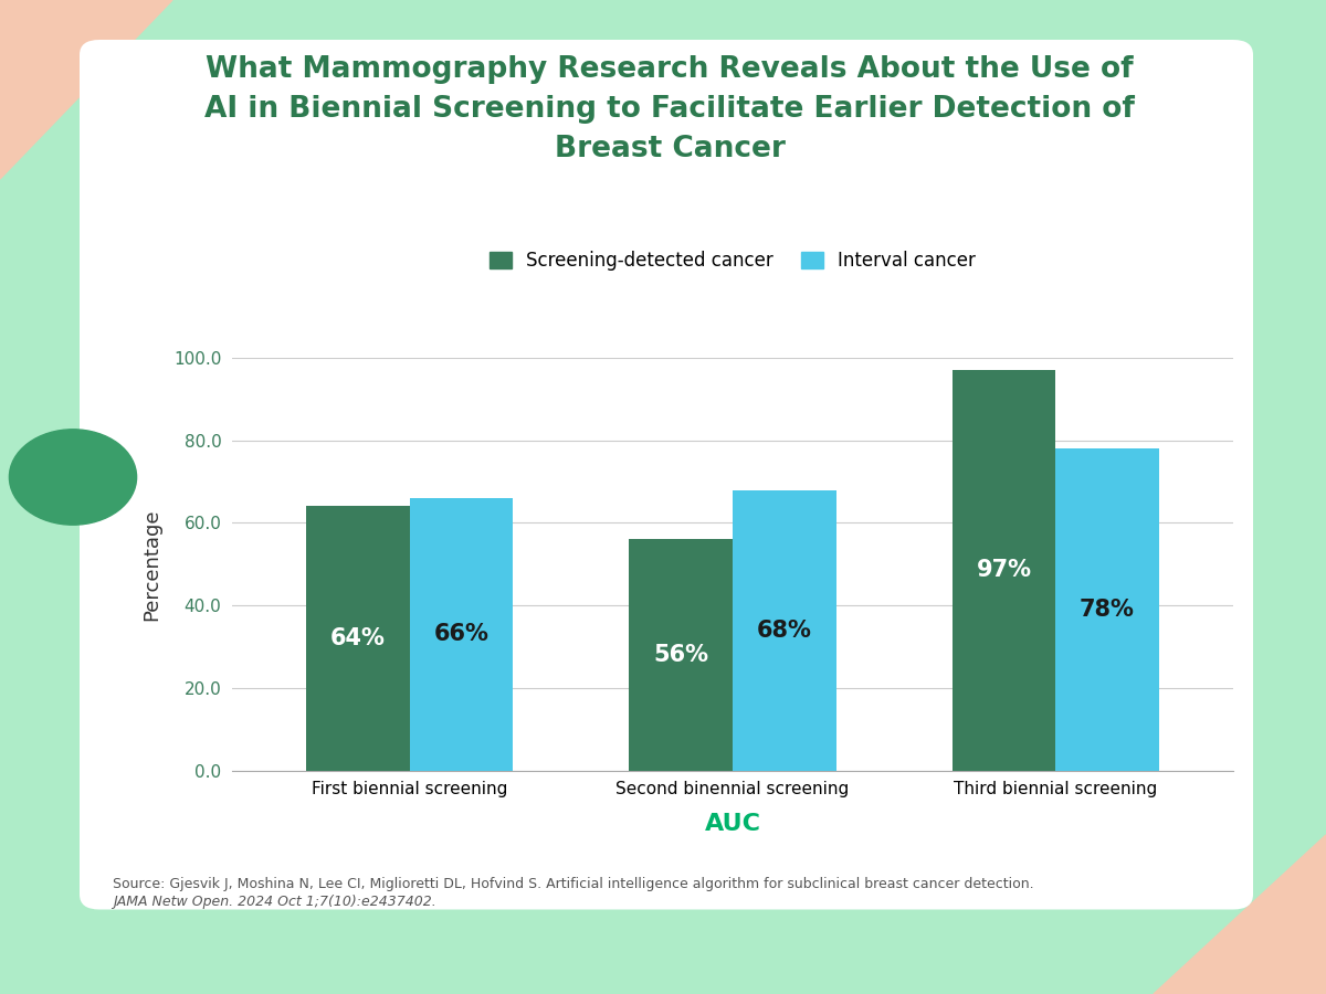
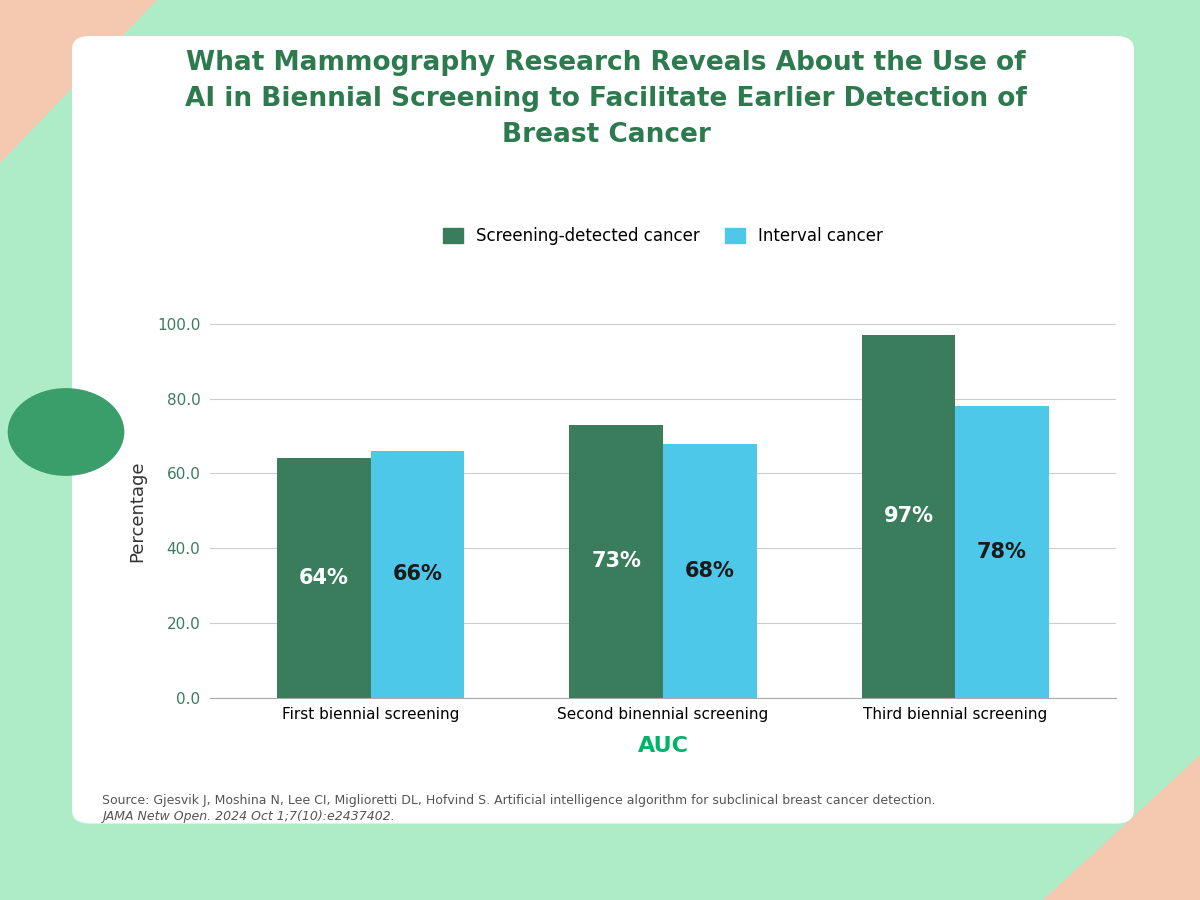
Screening-detected cancer/Second binennial screening: 56% -> 73%
